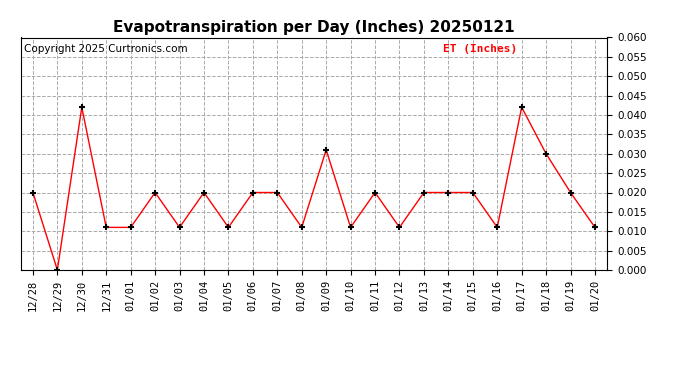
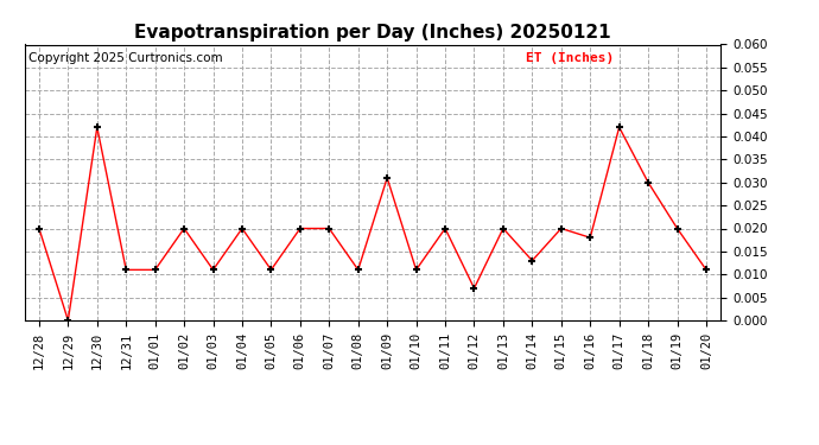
01/12: 0.011 -> 0.007
01/14: 0.020 -> 0.013
01/16: 0.011 -> 0.018
